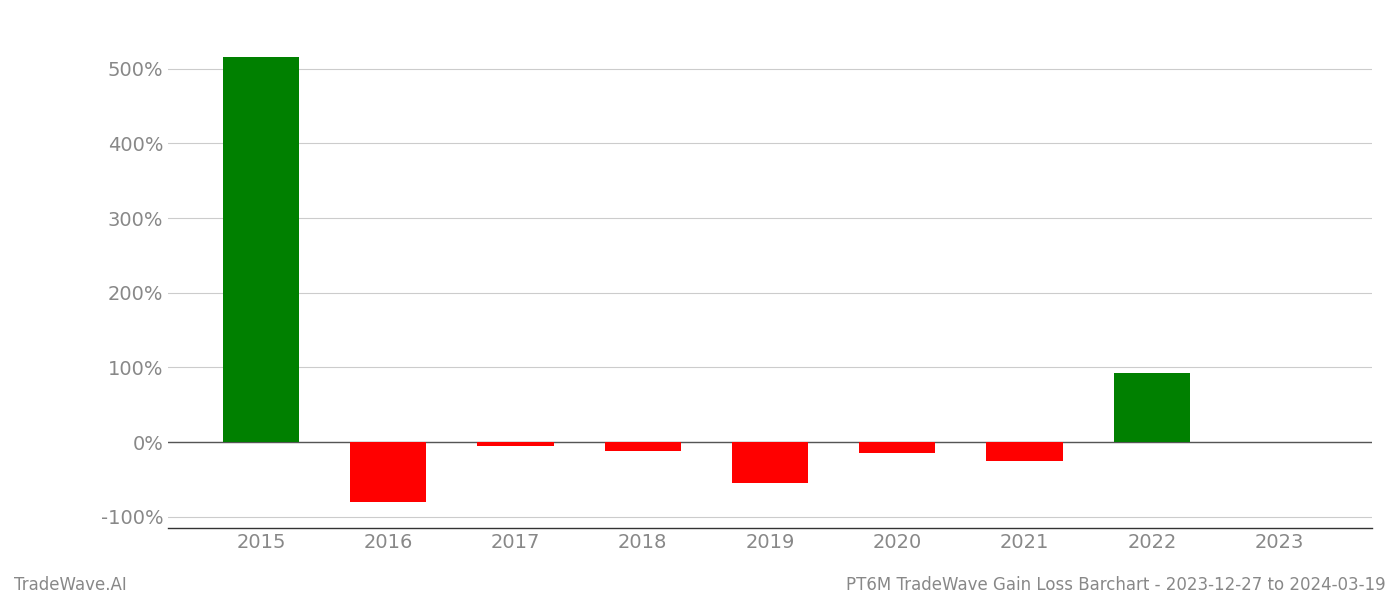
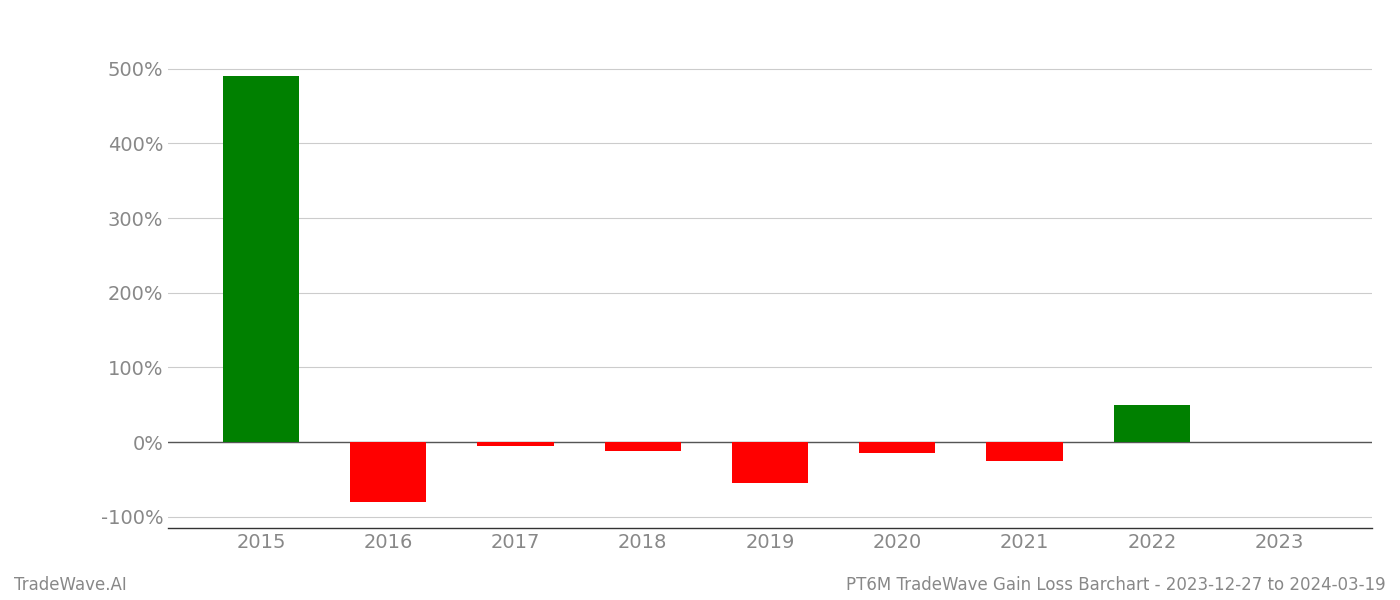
2015: 516% -> 490%
2022: 92% -> 50%
